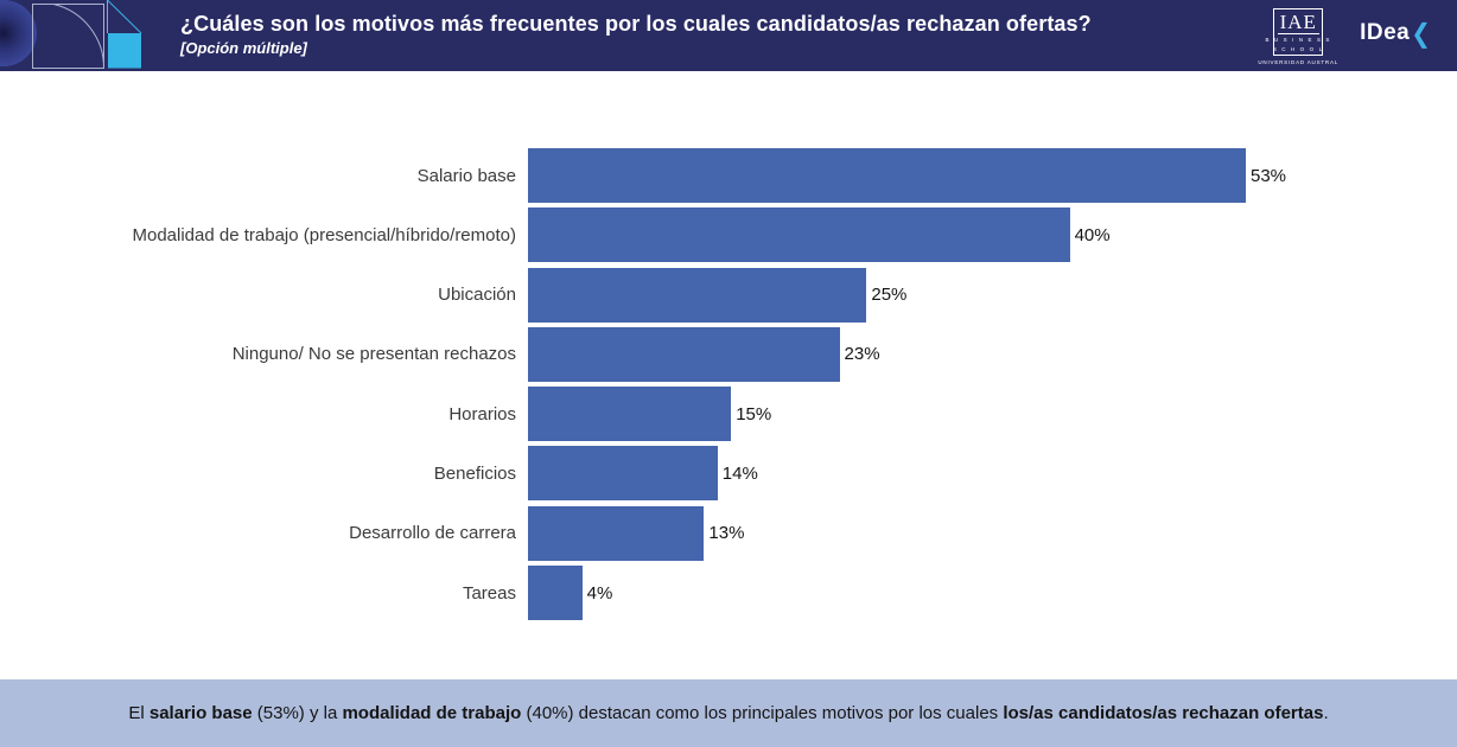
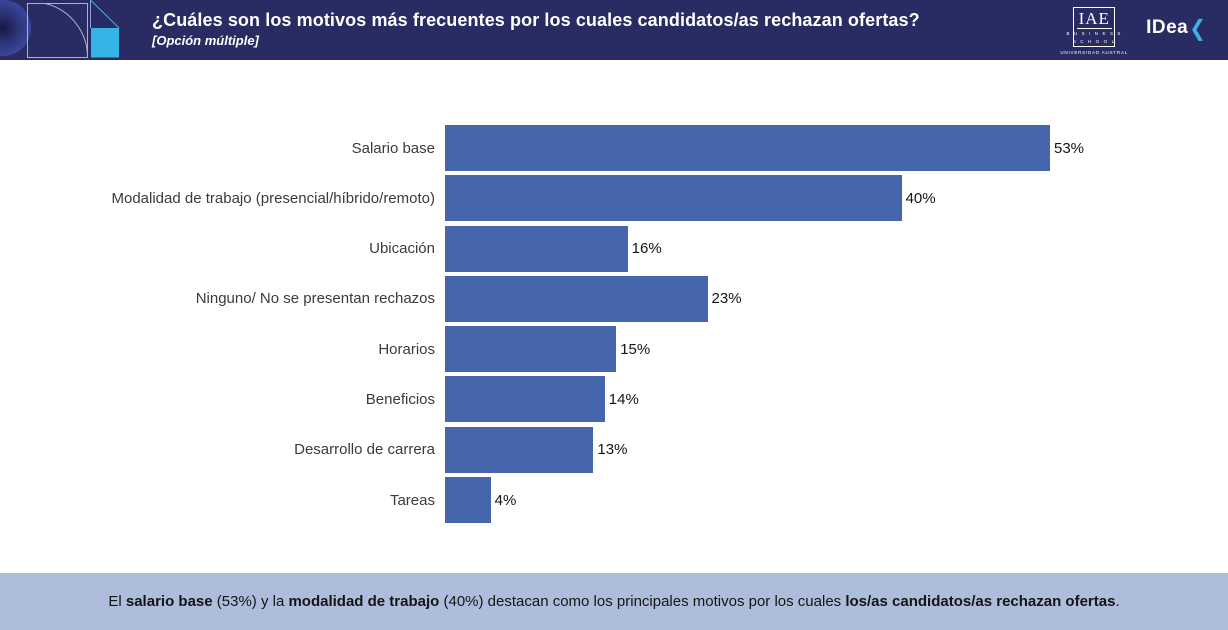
Ubicación: 25% -> 16%
